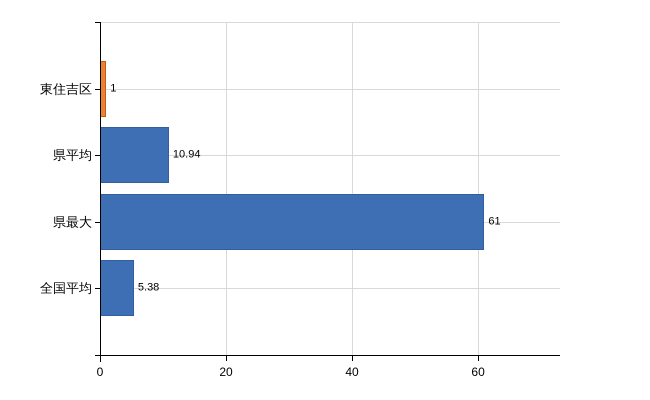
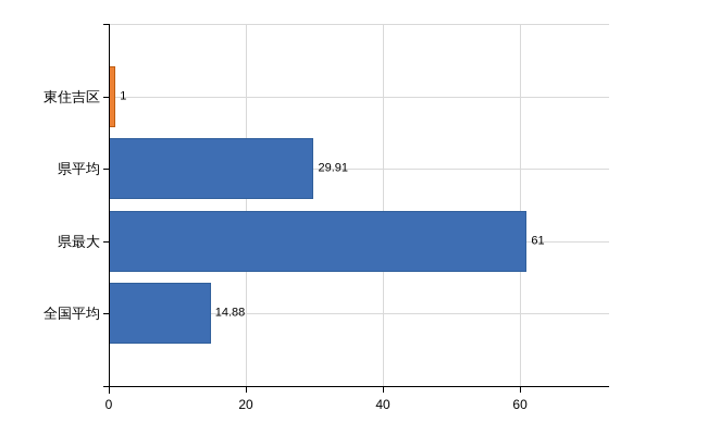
県平均: 10.94 -> 29.91
全国平均: 5.38 -> 14.88
